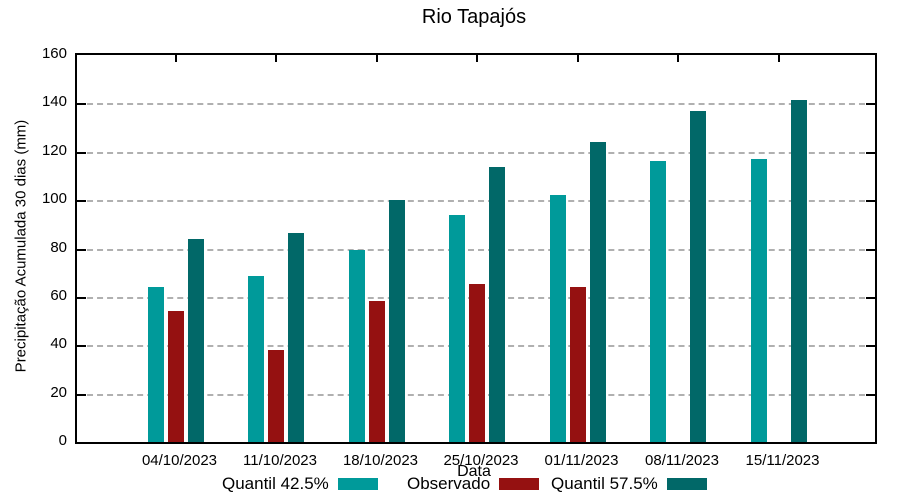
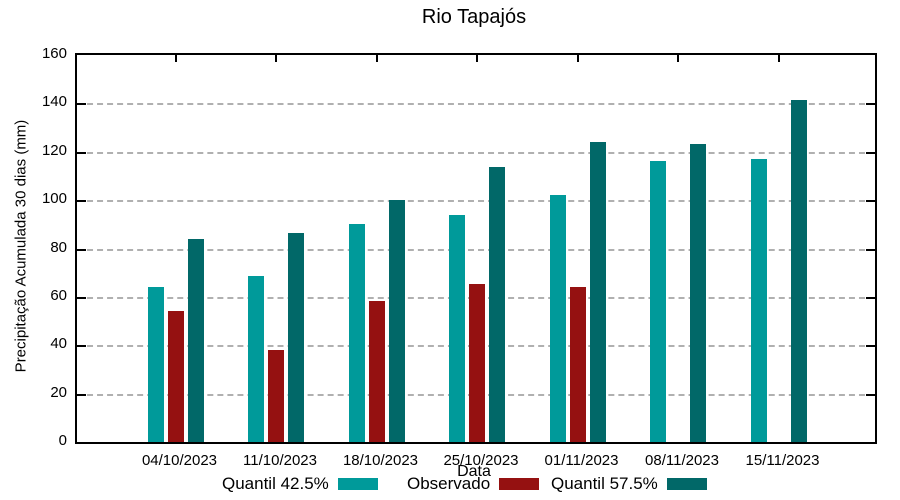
Quantil 42.5%/18/10/2023: 80 -> 90
Quantil 57.5%/08/11/2023: 137 -> 123
